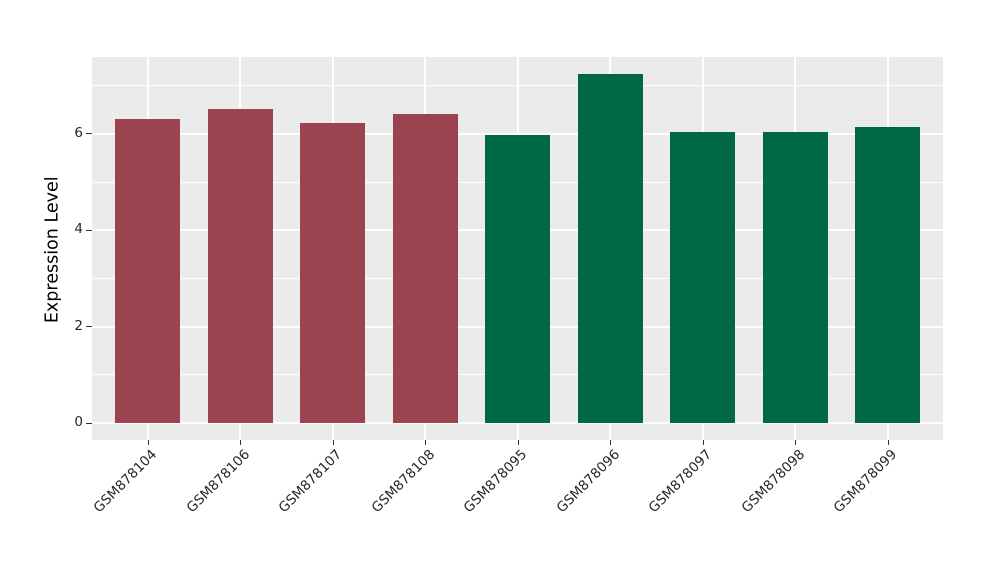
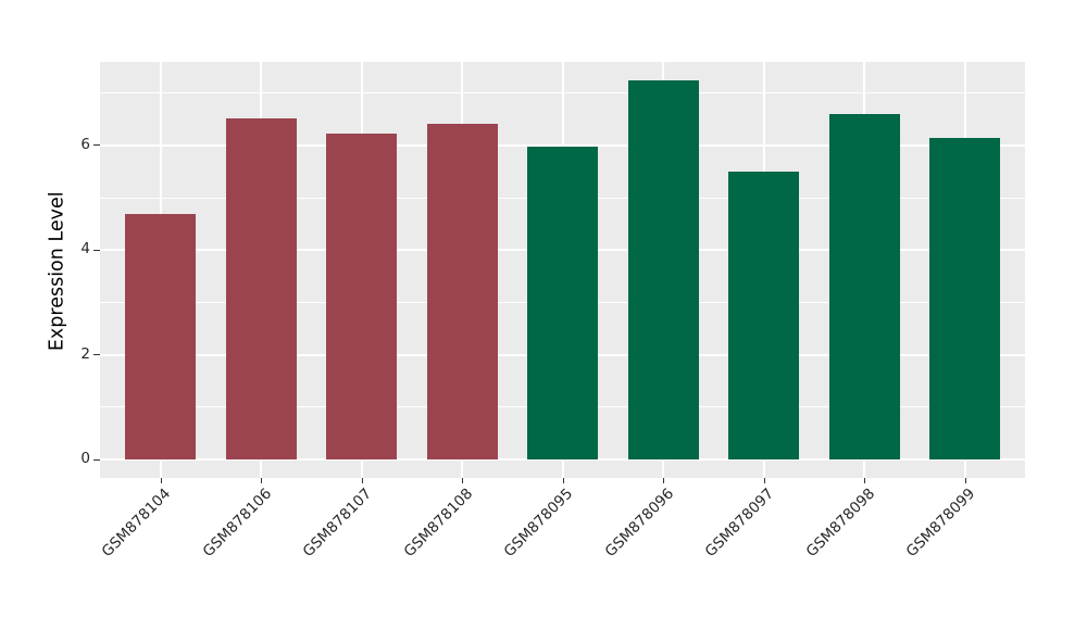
GSM878104: 6.3 -> 4.7
GSM878097: 6.0 -> 5.5
GSM878098: 6.0 -> 6.6
